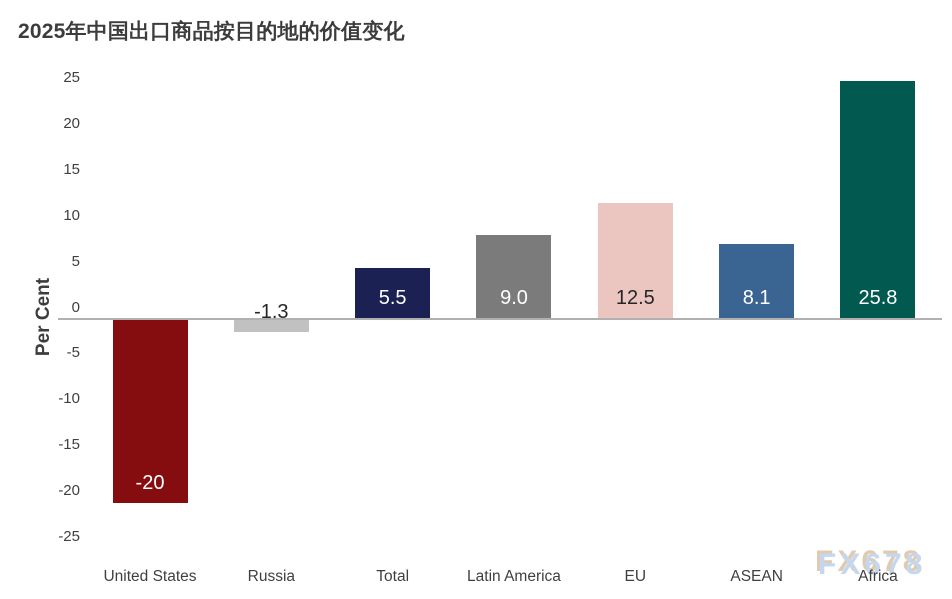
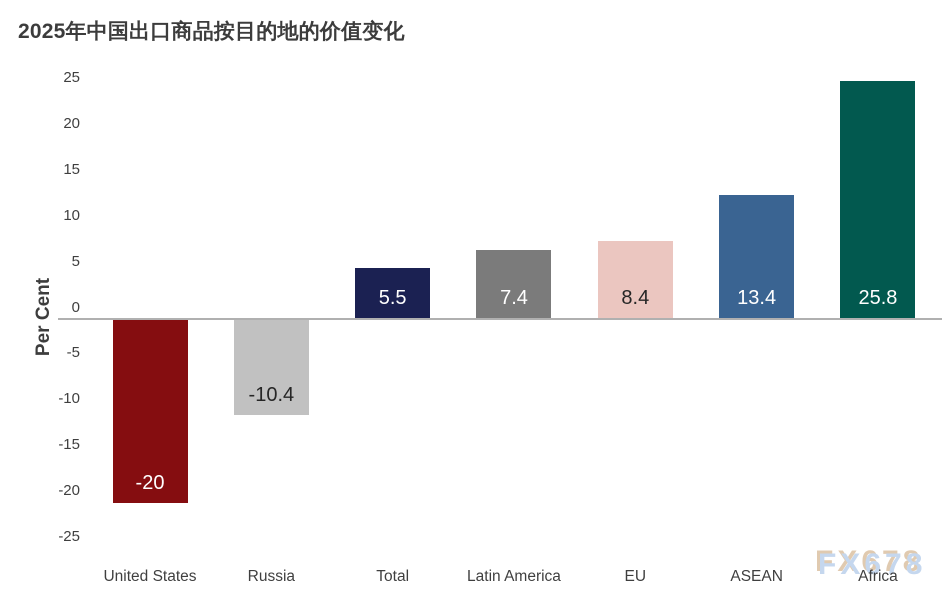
Russia: -1.3 -> -10.4
Latin America: 9.0 -> 7.4
EU: 12.5 -> 8.4
ASEAN: 8.1 -> 13.4
